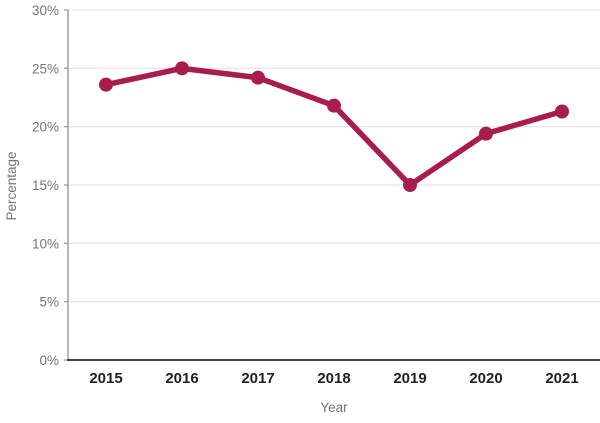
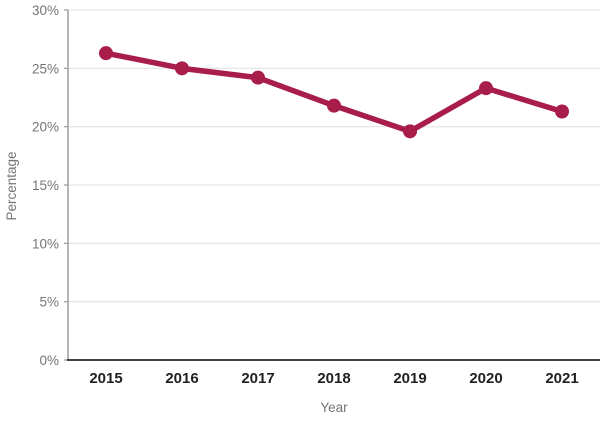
2015: 23.6% -> 26.3%
2019: 15.0% -> 19.6%
2020: 19.4% -> 23.3%
